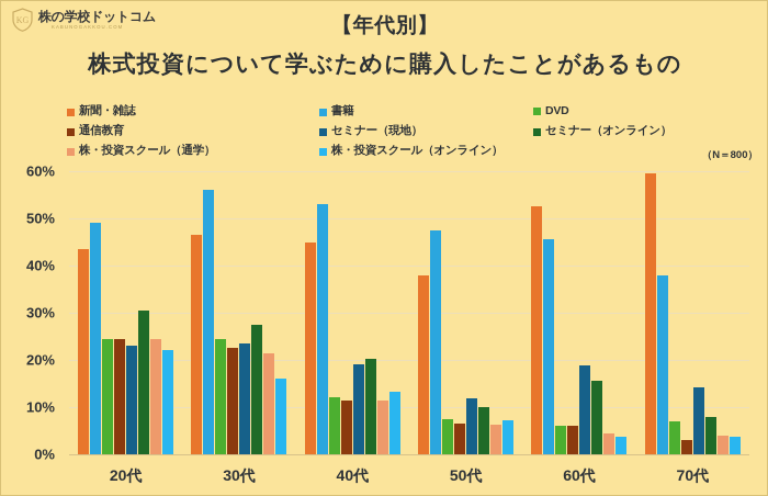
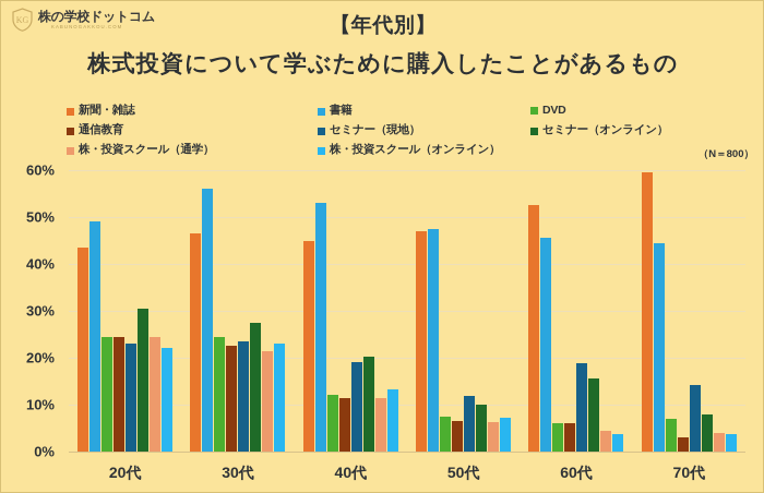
株・投資スクール（オンライン）/30代: 16% -> 23%
新聞・雑誌/50代: 38% -> 47%
書籍/70代: 38% -> 44%
